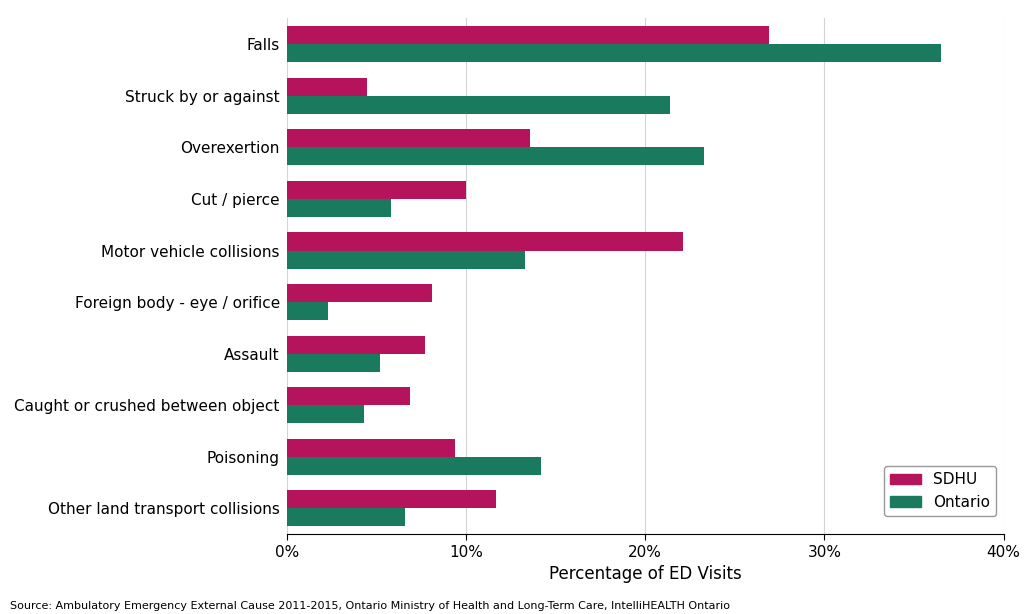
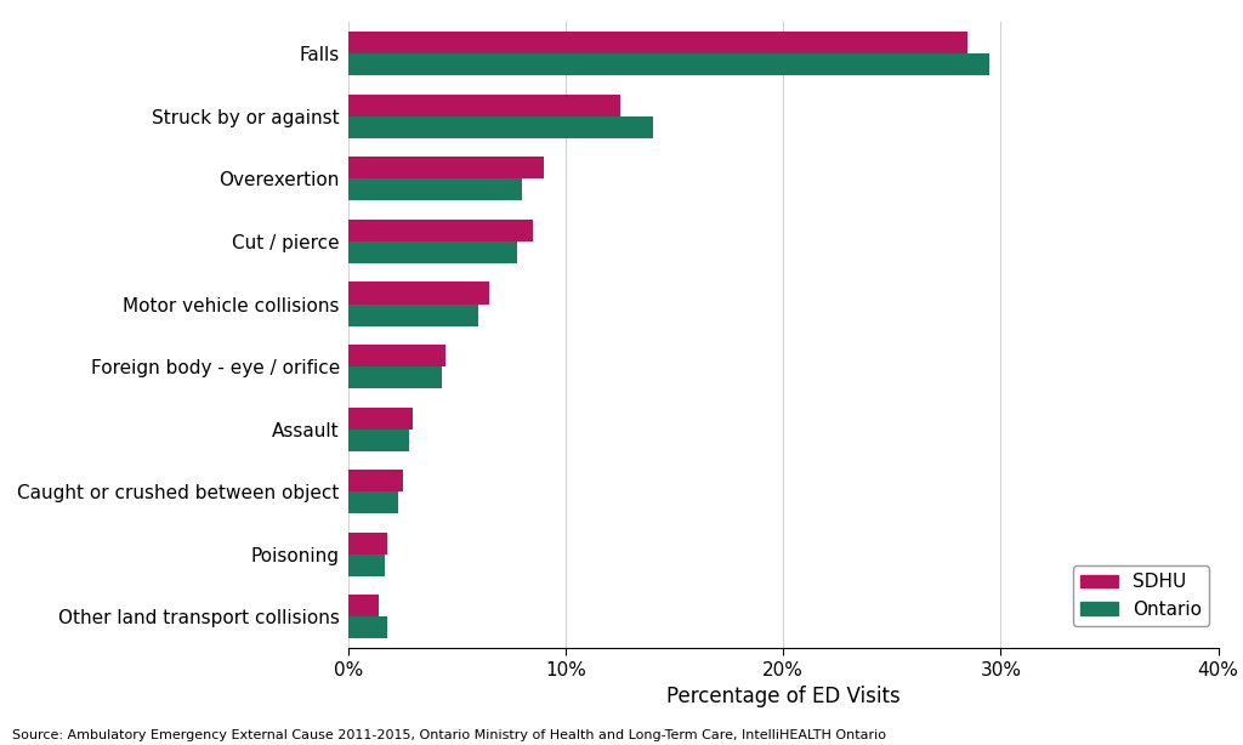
SDHU/Falls: 26.9% -> 28.5%
Ontario/Falls: 36.5% -> 29.5%
SDHU/Struck by or against: 4.5% -> 12.5%
Ontario/Struck by or against: 21.4% -> 14.0%
SDHU/Overexertion: 13.6% -> 9.0%
Ontario/Overexertion: 23.3% -> 8.0%
SDHU/Cut / pierce: 10.0% -> 8.5%
Ontario/Cut / pierce: 5.8% -> 7.8%
SDHU/Motor vehicle collisions: 22.1% -> 6.5%
Ontario/Motor vehicle collisions: 13.3% -> 6.0%
SDHU/Foreign body - eye / orifice: 8.1% -> 4.5%
Ontario/Foreign body - eye / orifice: 2.3% -> 4.3%
SDHU/Assault: 7.7% -> 3.0%
Ontario/Assault: 5.2% -> 2.8%
SDHU/Caught or crushed between object: 6.9% -> 2.5%
Ontario/Caught or crushed between object: 4.3% -> 2.3%
SDHU/Poisoning: 9.4% -> 1.8%
Ontario/Poisoning: 14.2% -> 1.7%
SDHU/Other land transport collisions: 11.7% -> 1.4%
Ontario/Other land transport collisions: 6.6% -> 1.8%
